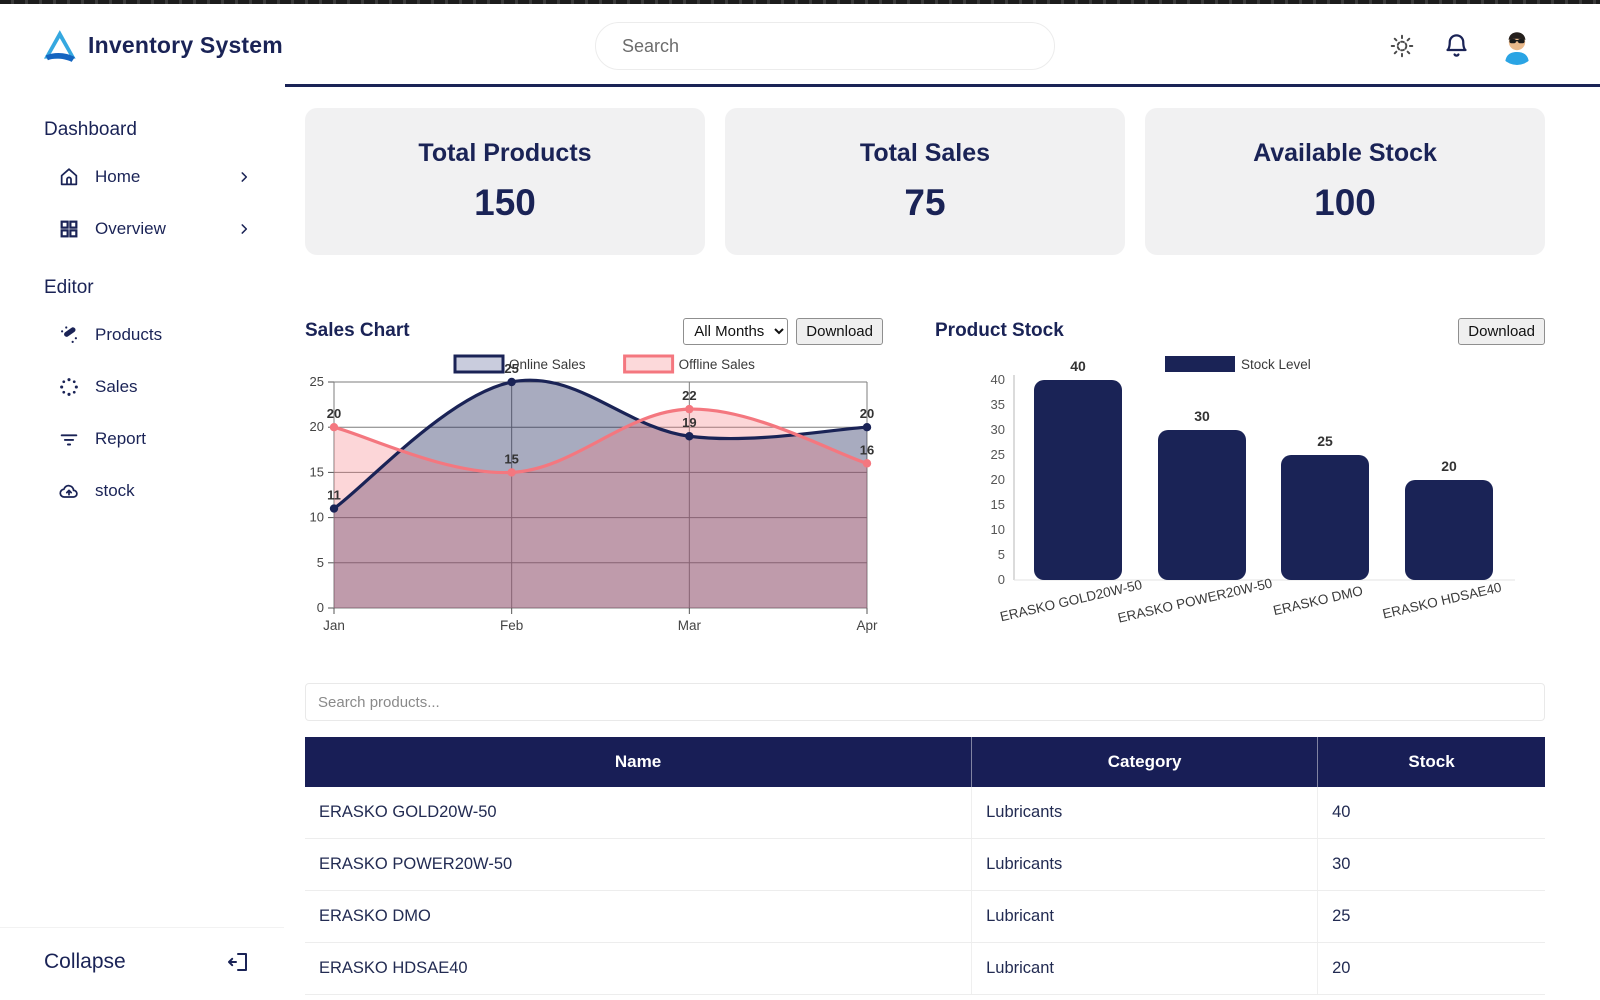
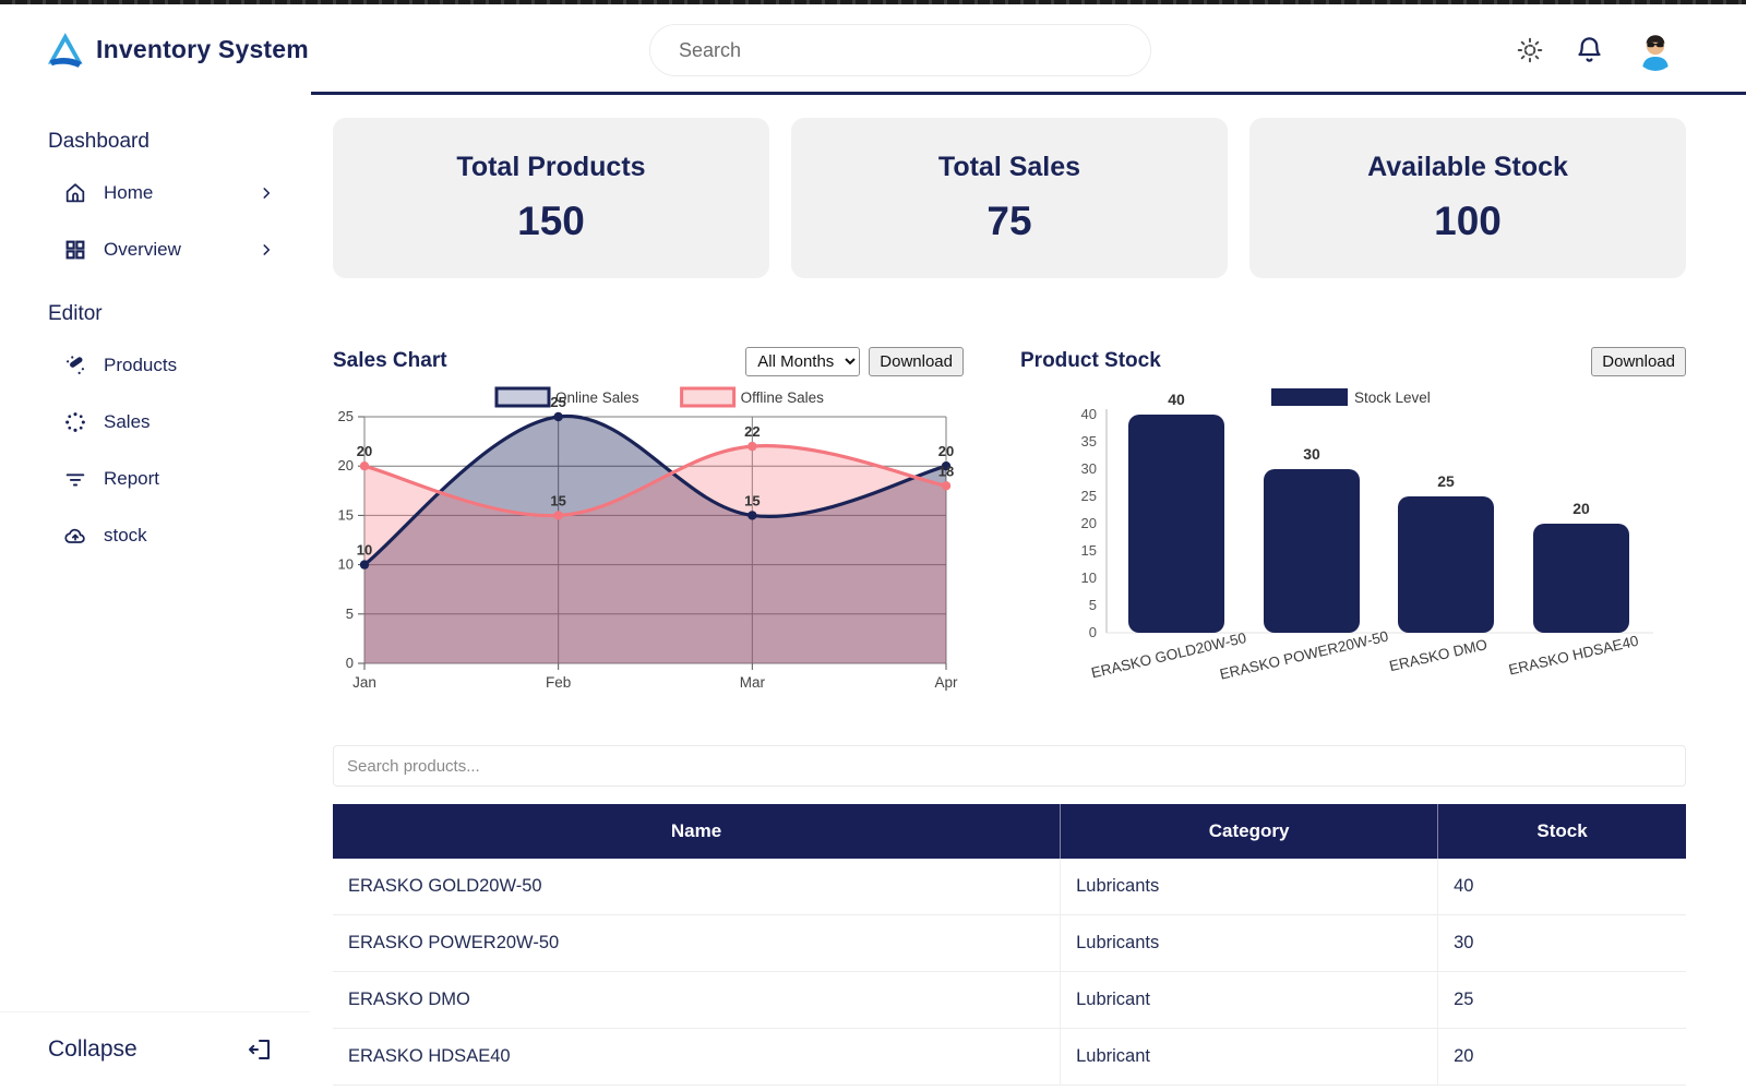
Sales Chart/Online Sales/Jan: 11 -> 10
Sales Chart/Online Sales/Mar: 19 -> 15
Sales Chart/Offline Sales/Apr: 16 -> 18
